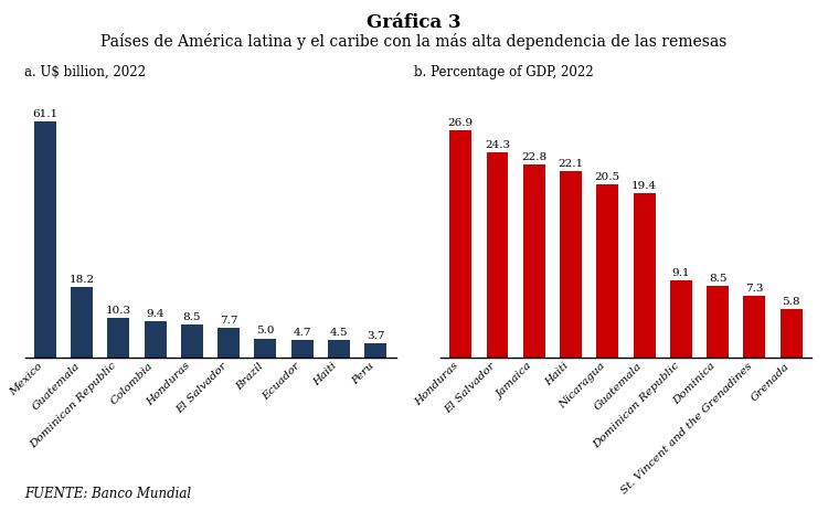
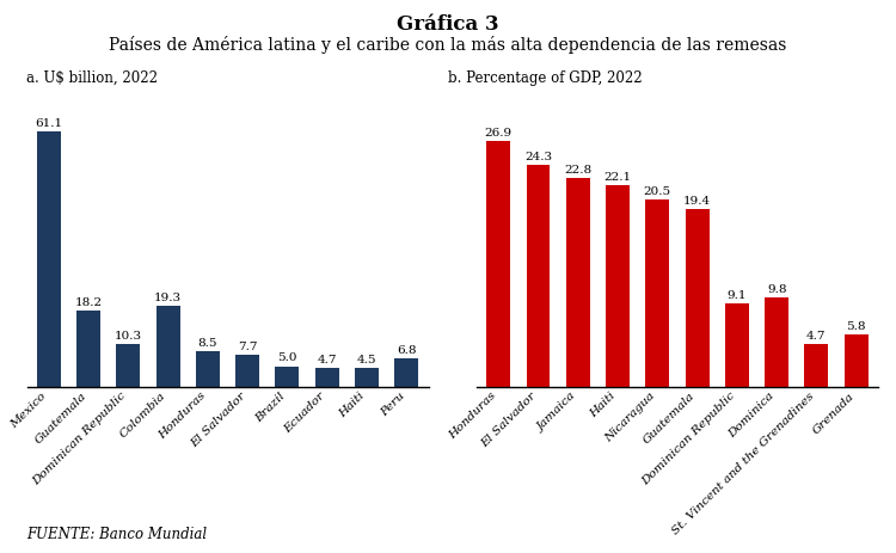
Colombia: 9.4 -> 19.3
Peru: 3.7 -> 6.8
Dominica: 8.5 -> 9.8
St. Vincent and the Grenadines: 7.3 -> 4.7
